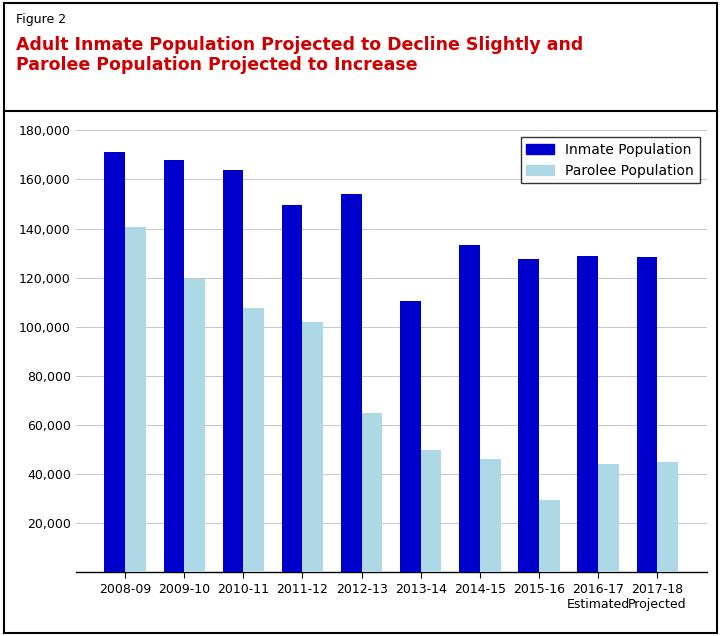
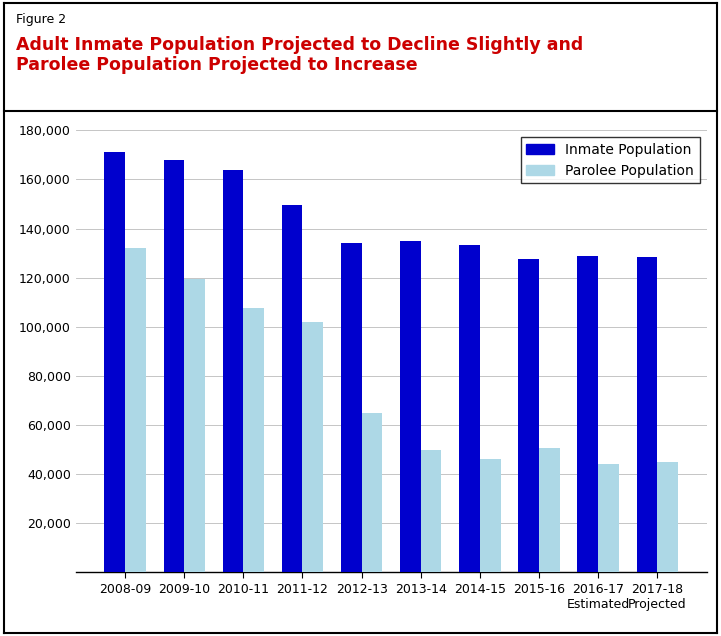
Parolee Population/2008-09: 140,500 -> 132,000
Inmate Population/2012-13: 154,000 -> 134,000
Inmate Population/2013-14: 110,500 -> 135,000
Parolee Population/2015-16: 29,500 -> 50,500
